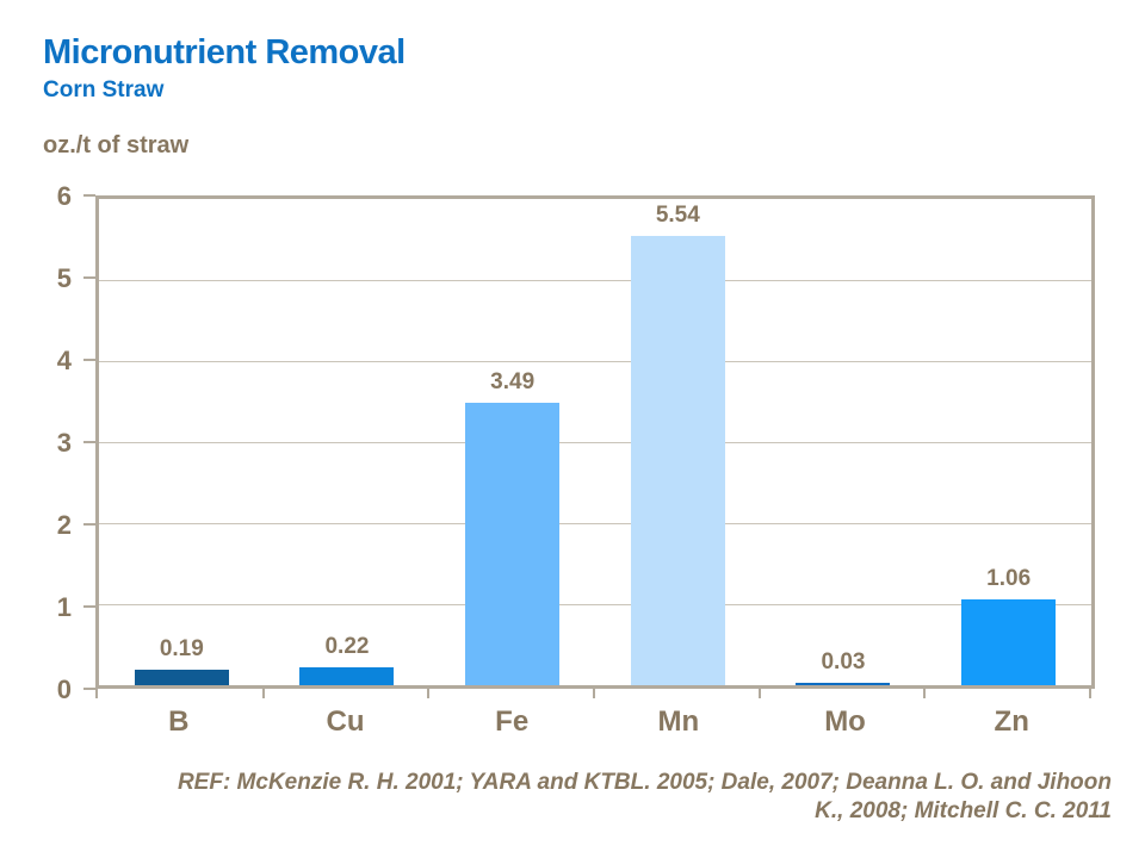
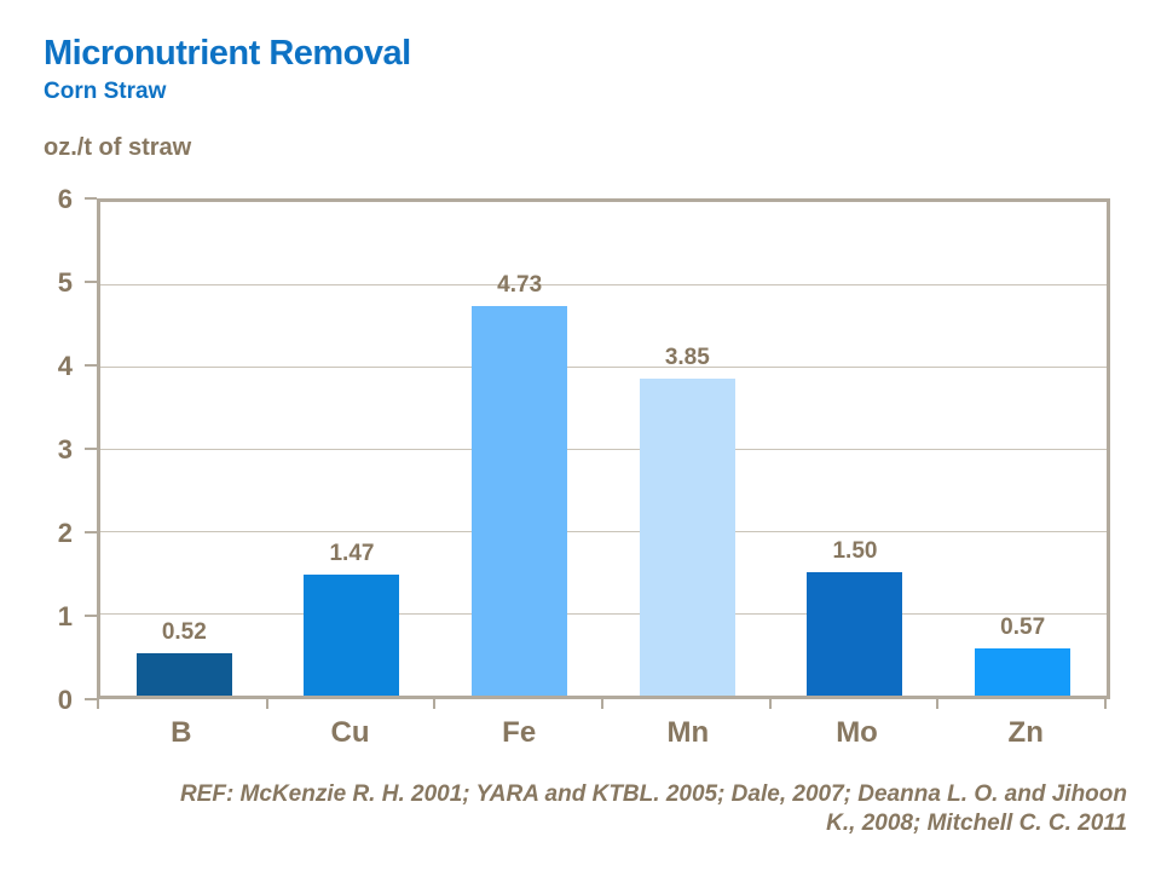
B: 0.19 -> 0.52
Cu: 0.22 -> 1.47
Fe: 3.49 -> 4.73
Mn: 5.54 -> 3.85
Mo: 0.03 -> 1.50
Zn: 1.06 -> 0.57
